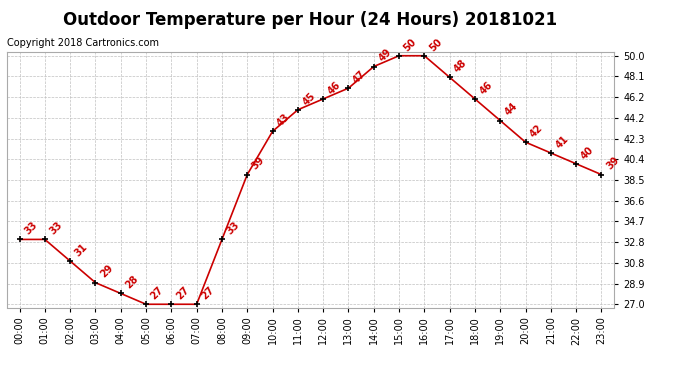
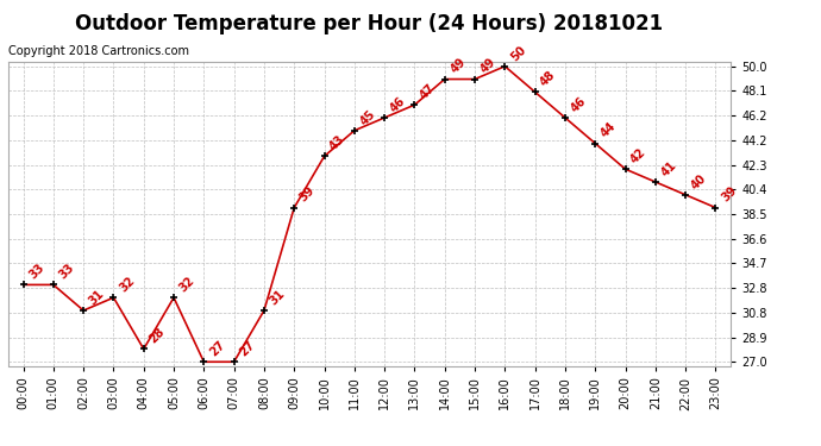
03:00: 29 -> 32
05:00: 27 -> 32
08:00: 33 -> 31
15:00: 50 -> 49
